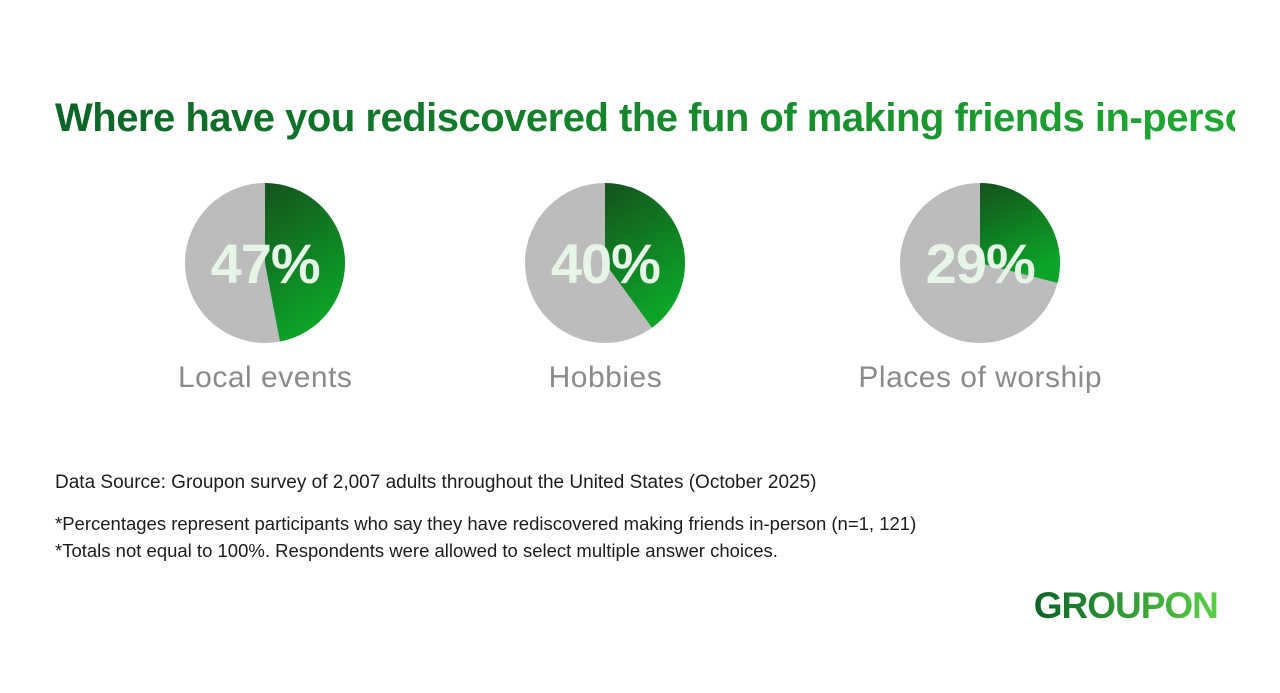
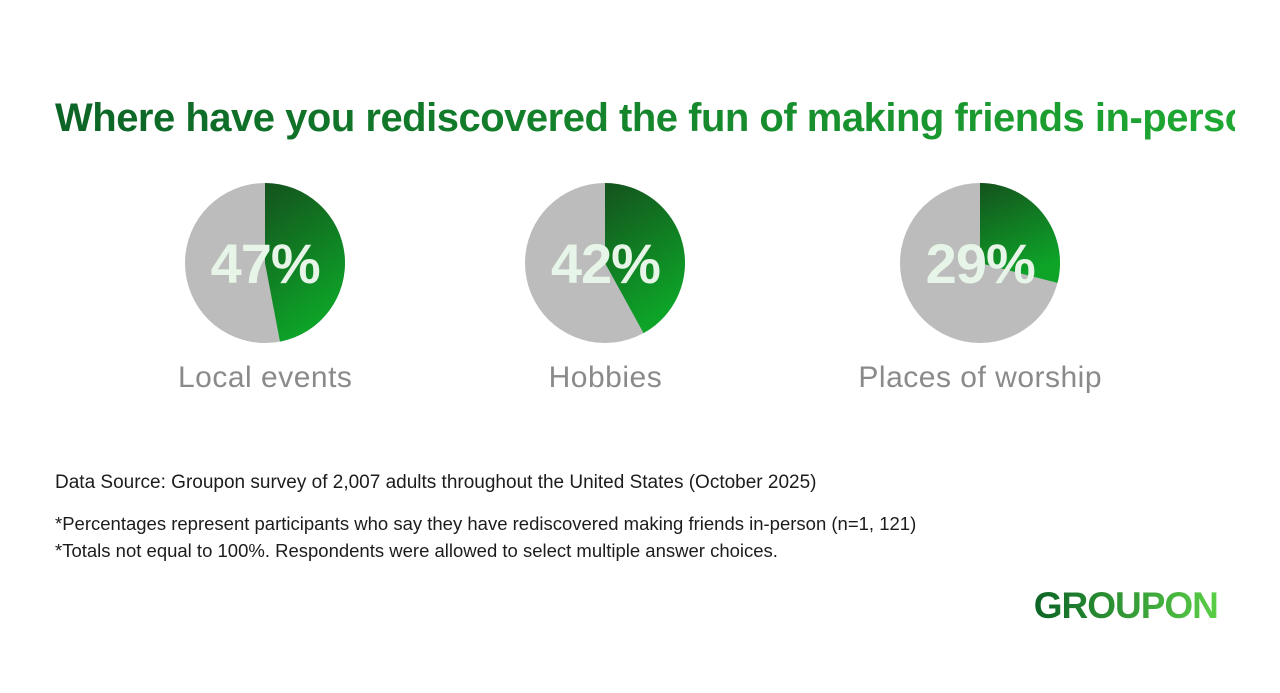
Hobbies: 40% -> 42%
